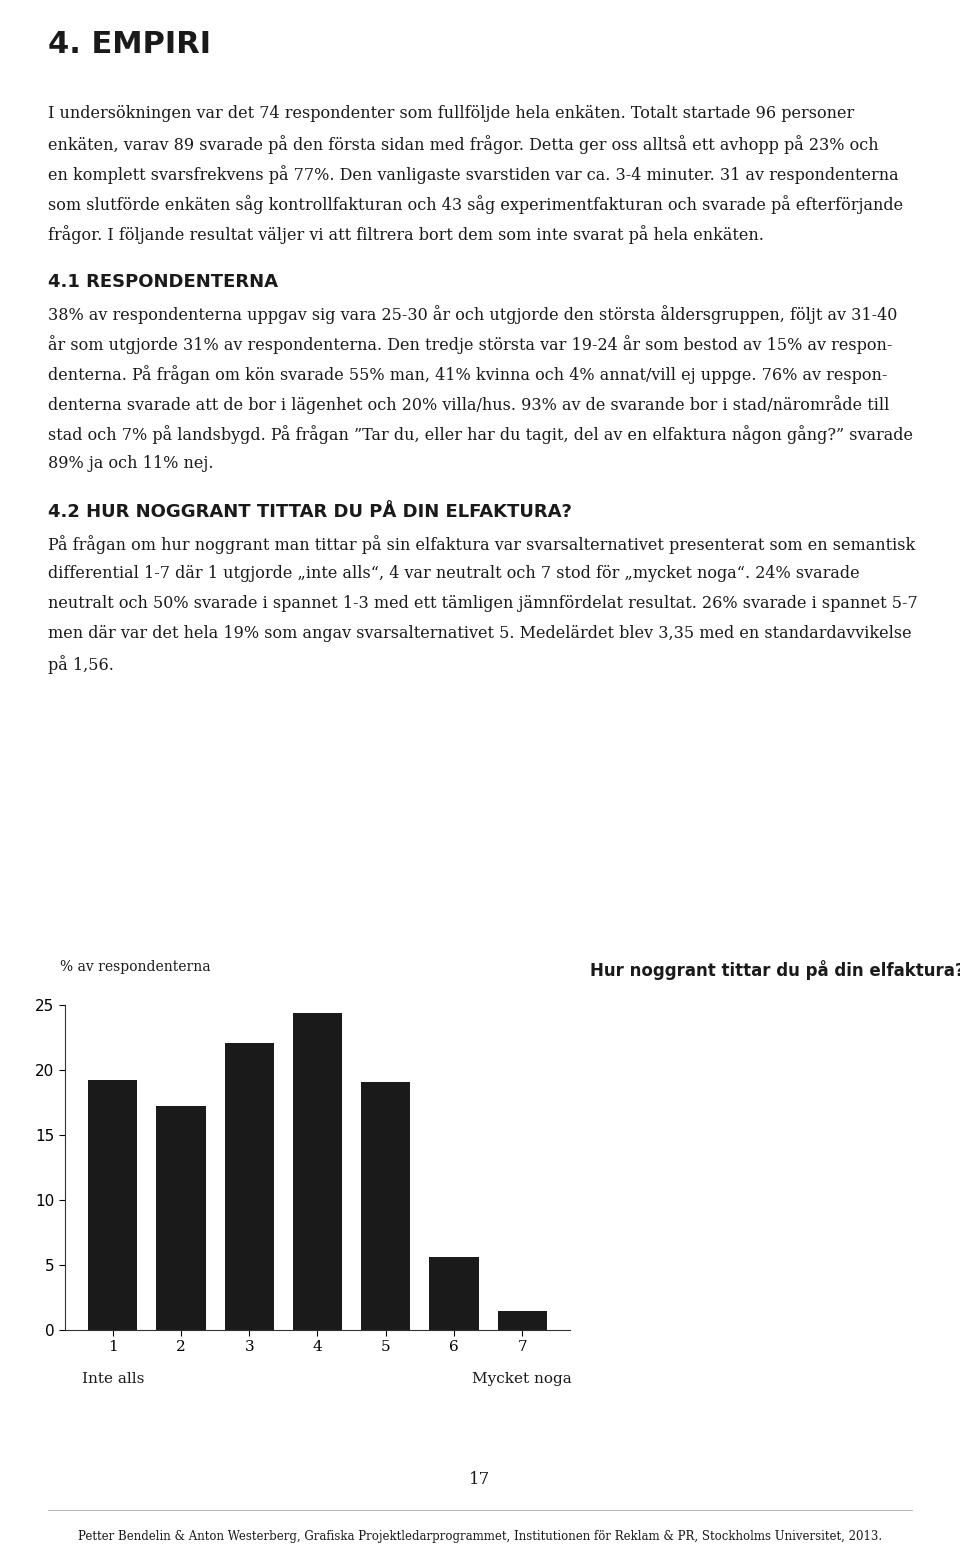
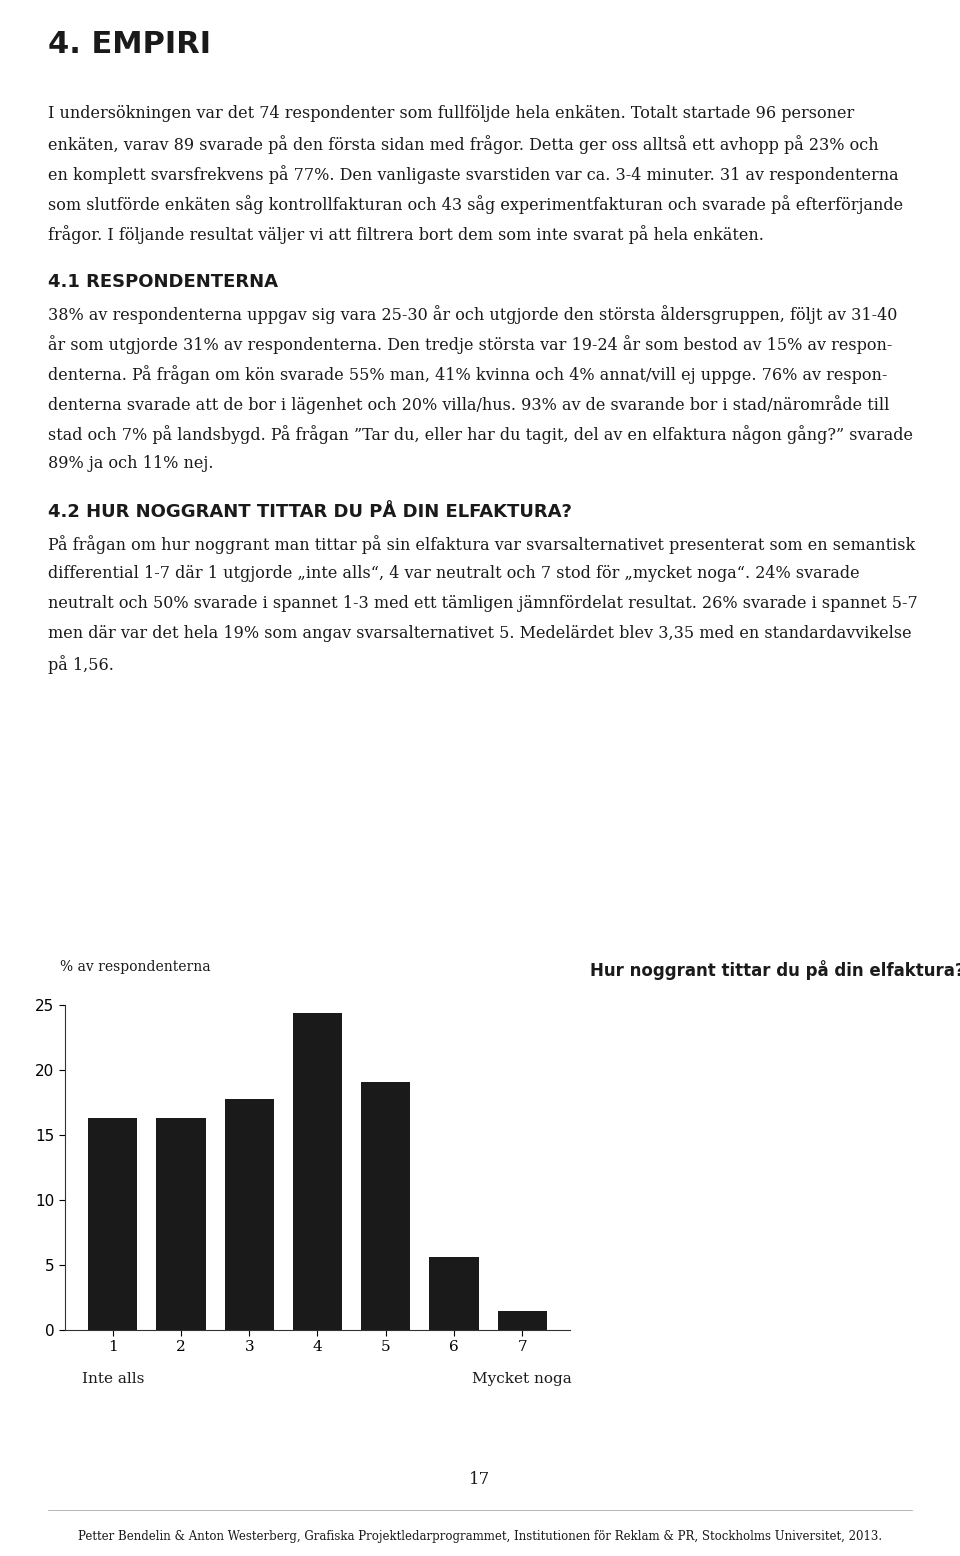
1: 19.2 -> 16.3
2: 17.2 -> 16.3
3: 22.1 -> 17.8
